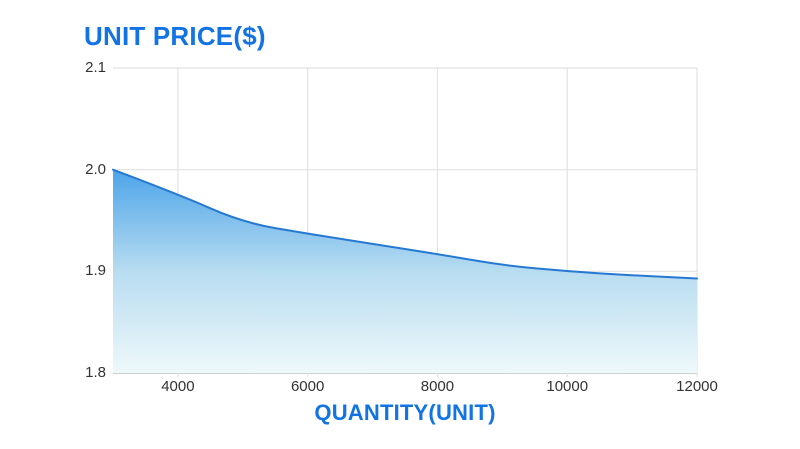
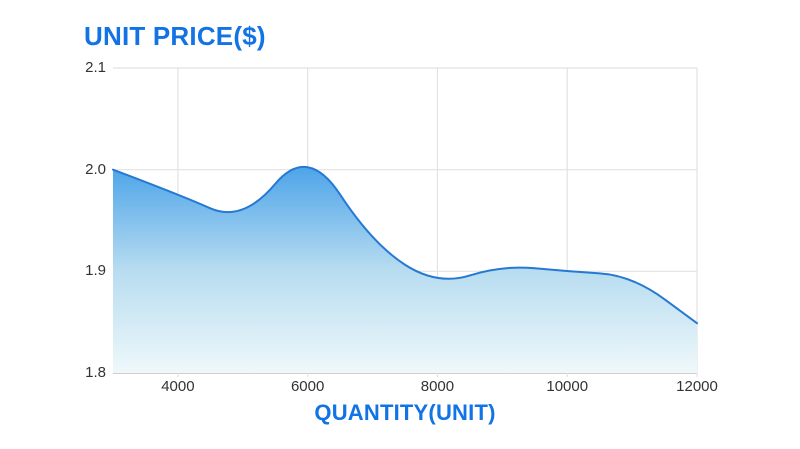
6000: 1.937 -> 2.024
8000: 1.917 -> 1.886
12000: 1.893 -> 1.849
